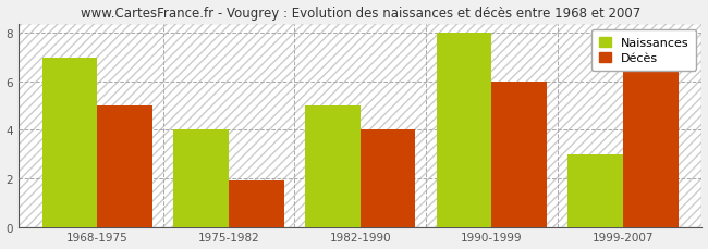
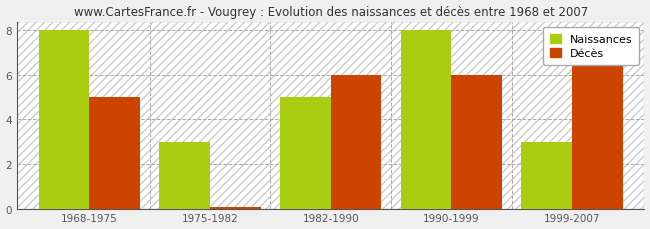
Naissances/1968-1975: 7 -> 8
Naissances/1975-1982: 4 -> 3
Décès/1975-1982: 1.90 -> 0.08
Décès/1982-1990: 4.00 -> 6.00
